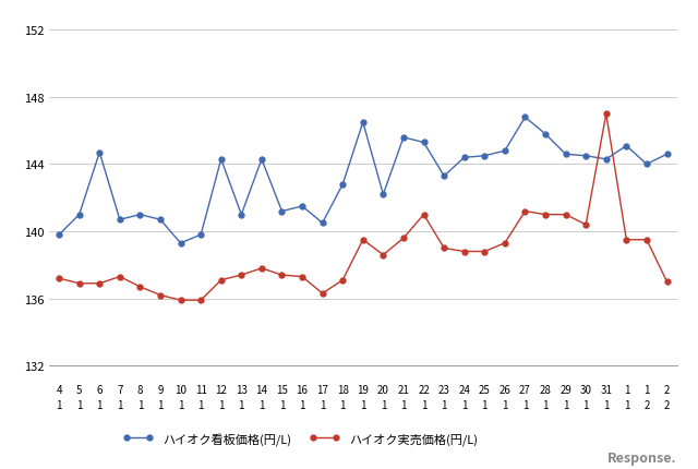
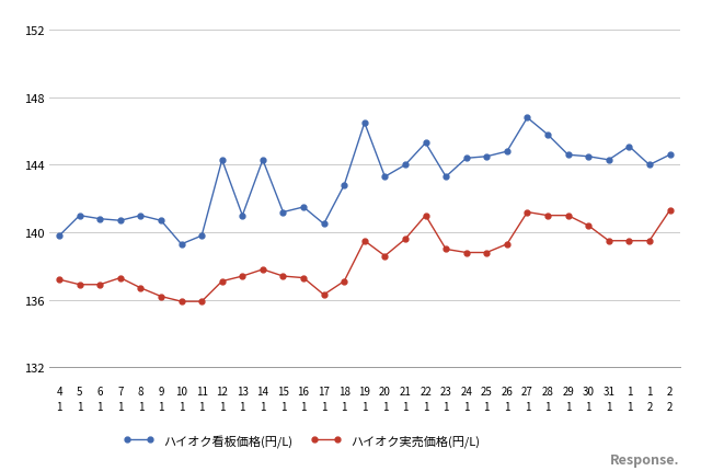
ハイオク看板価格(円/L)/6: 144.7 -> 140.8
ハイオク看板価格(円/L)/20: 142.2 -> 143.3
ハイオク看板価格(円/L)/21: 145.6 -> 144.0
ハイオク実売価格(円/L)/31: 147.0 -> 139.5
ハイオク実売価格(円/L)/2: 137.0 -> 141.3
